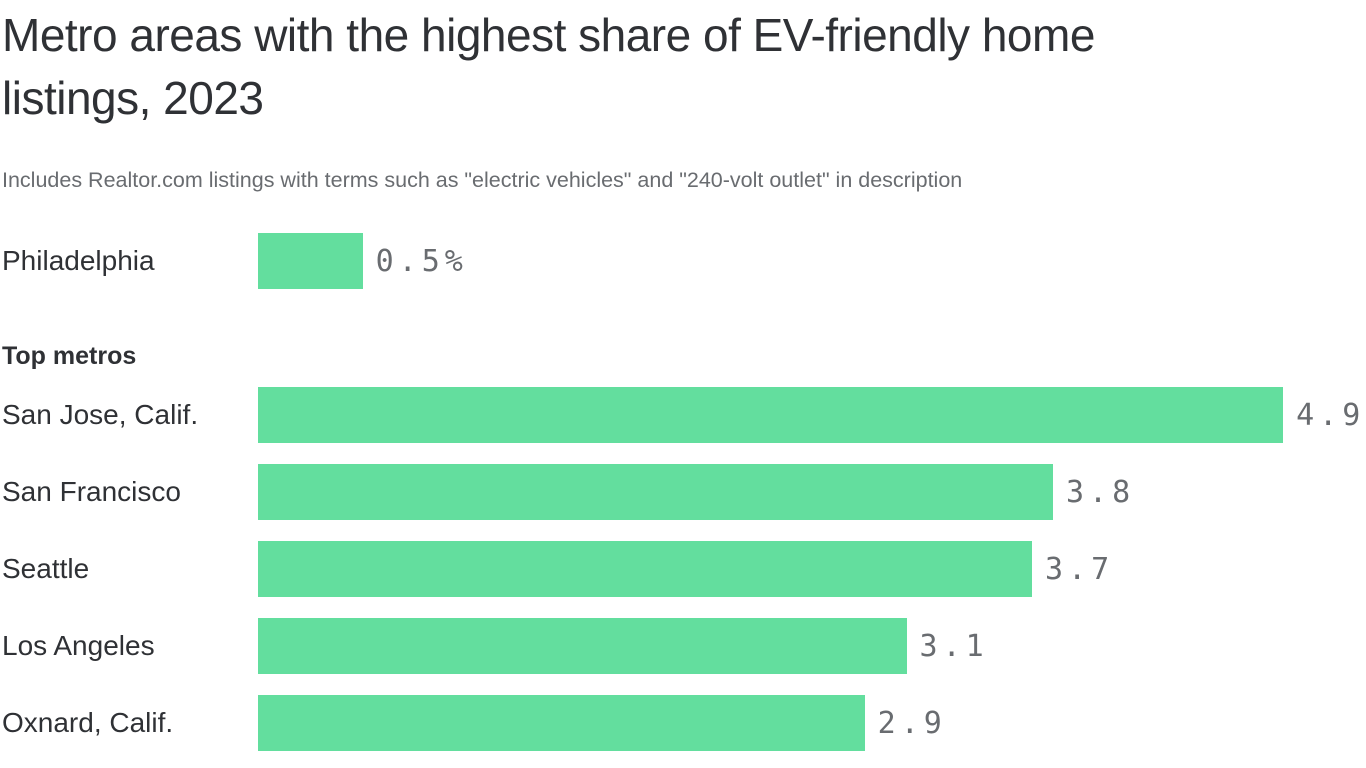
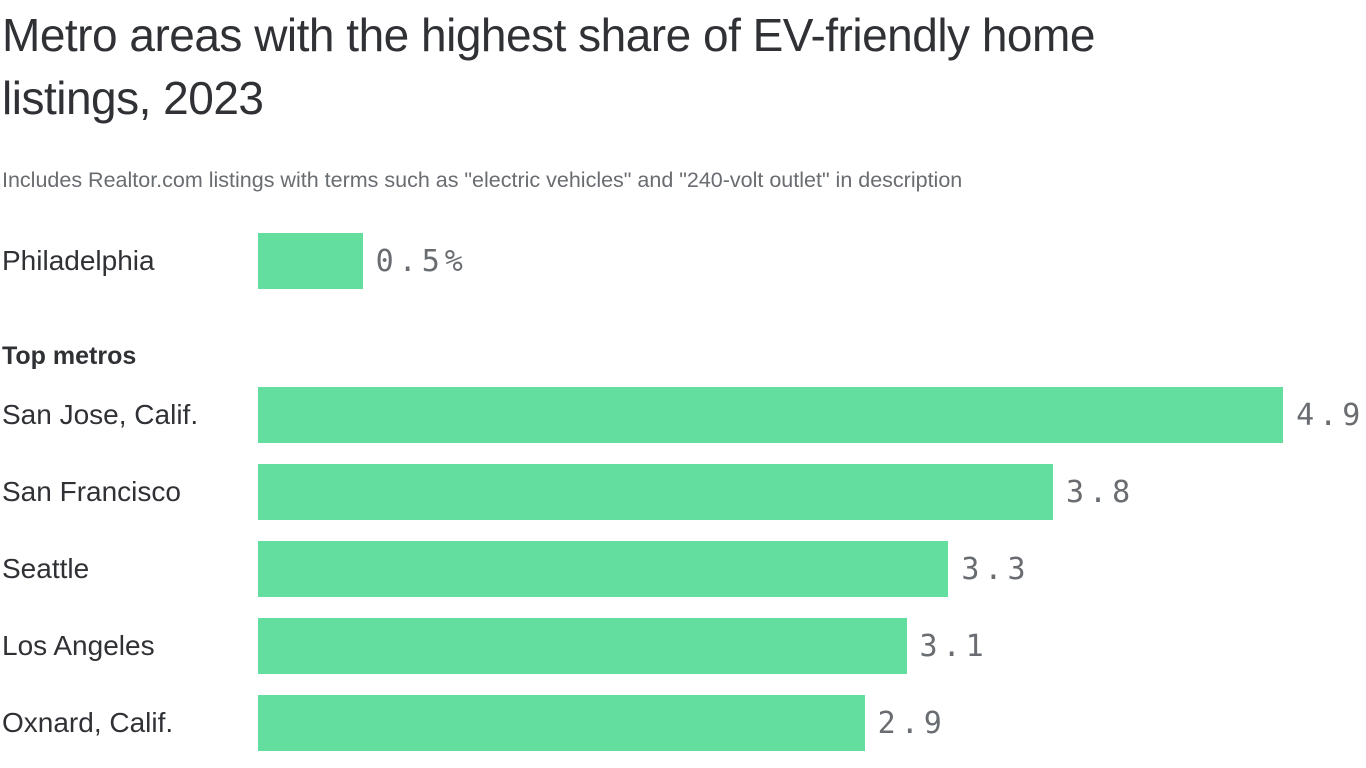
Seattle: 3.7 -> 3.3
